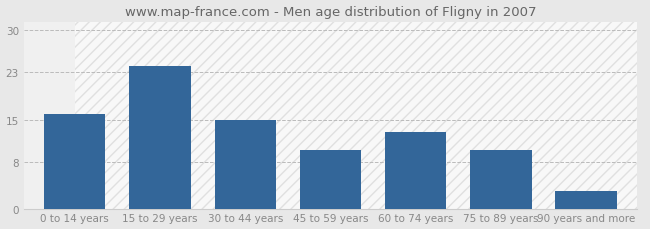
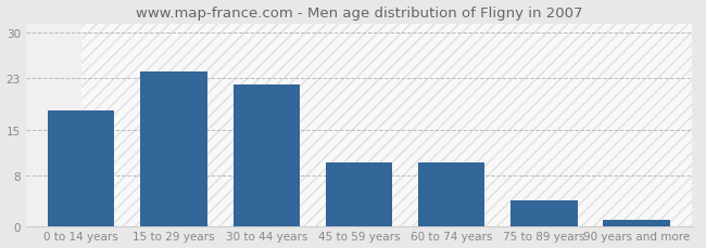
0 to 14 years: 16 -> 18
30 to 44 years: 15 -> 22
60 to 74 years: 13 -> 10
75 to 89 years: 10 -> 4
90 years and more: 3 -> 1
